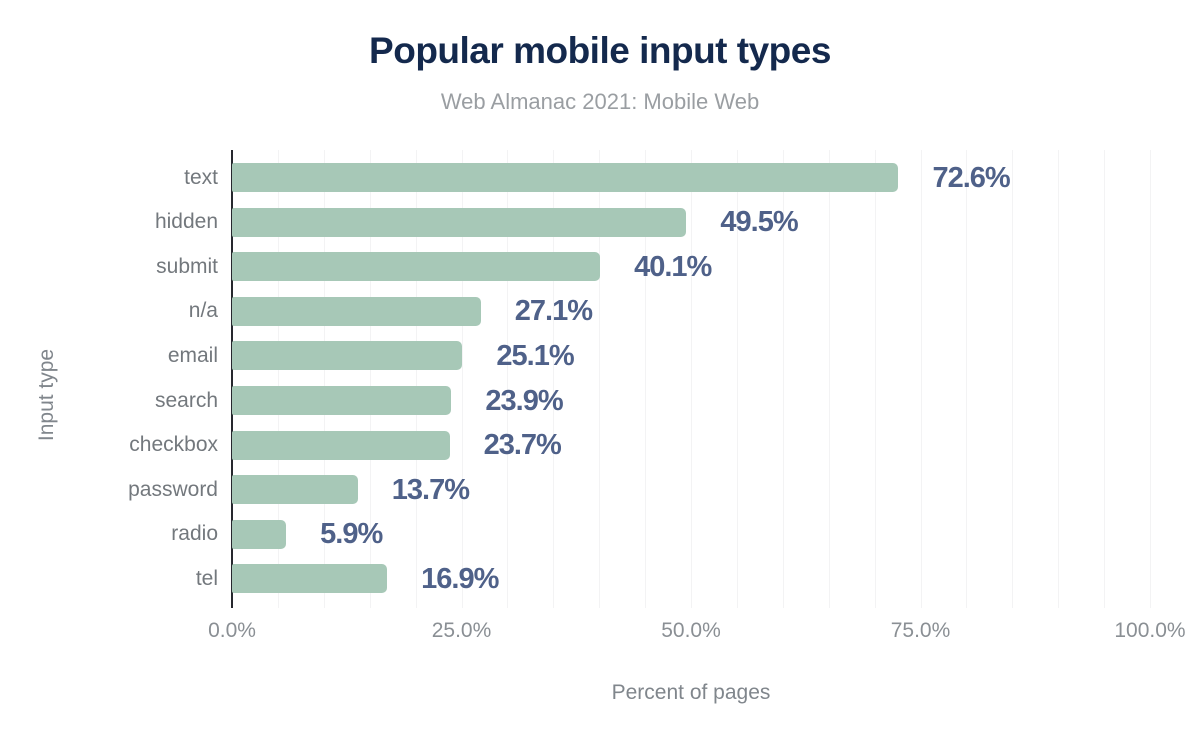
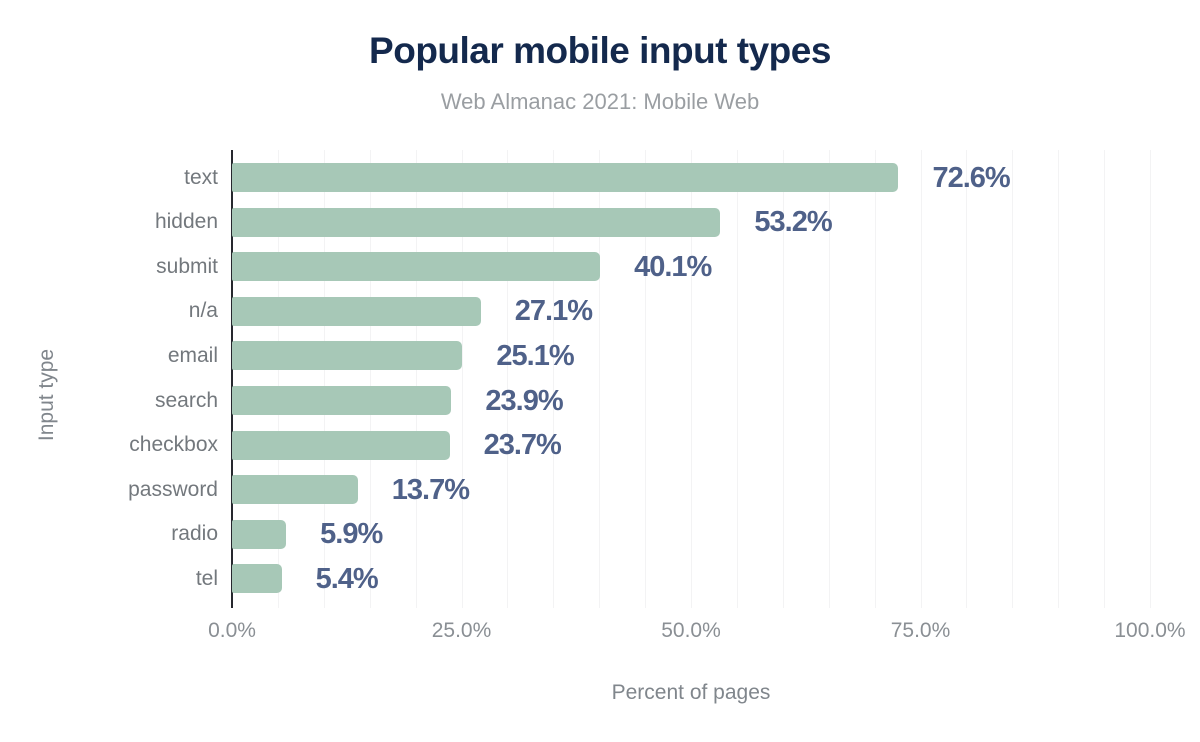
hidden: 49.5% -> 53.2%
tel: 16.9% -> 5.4%
